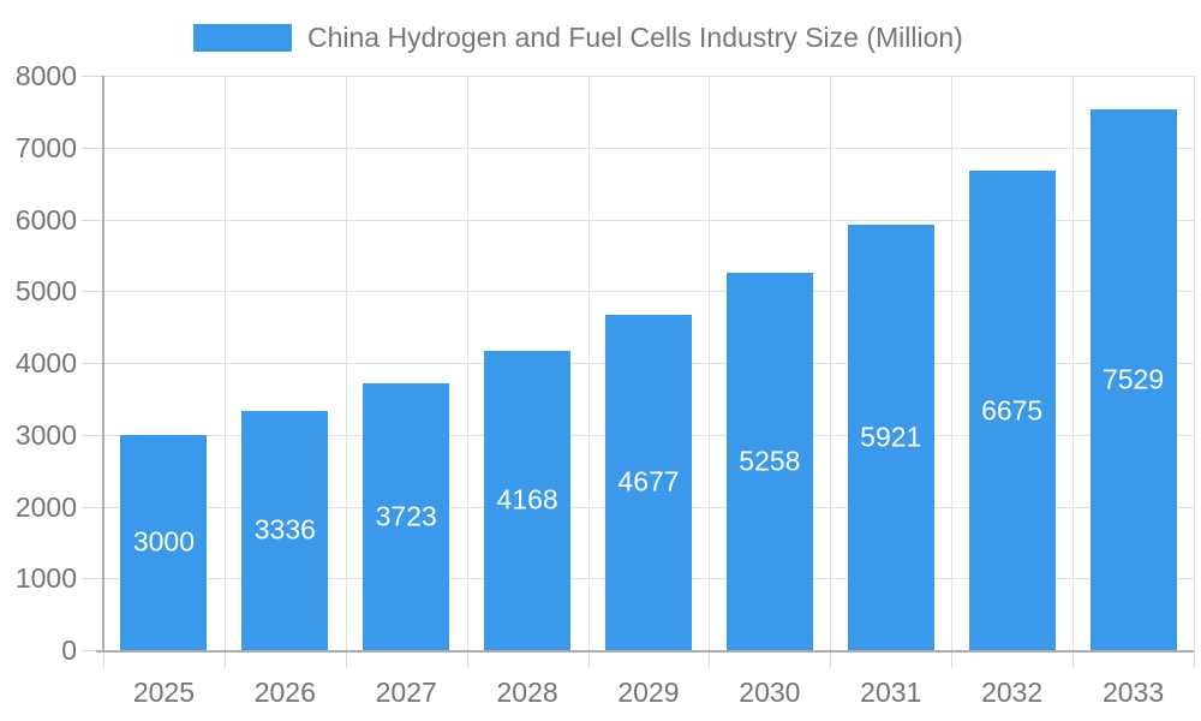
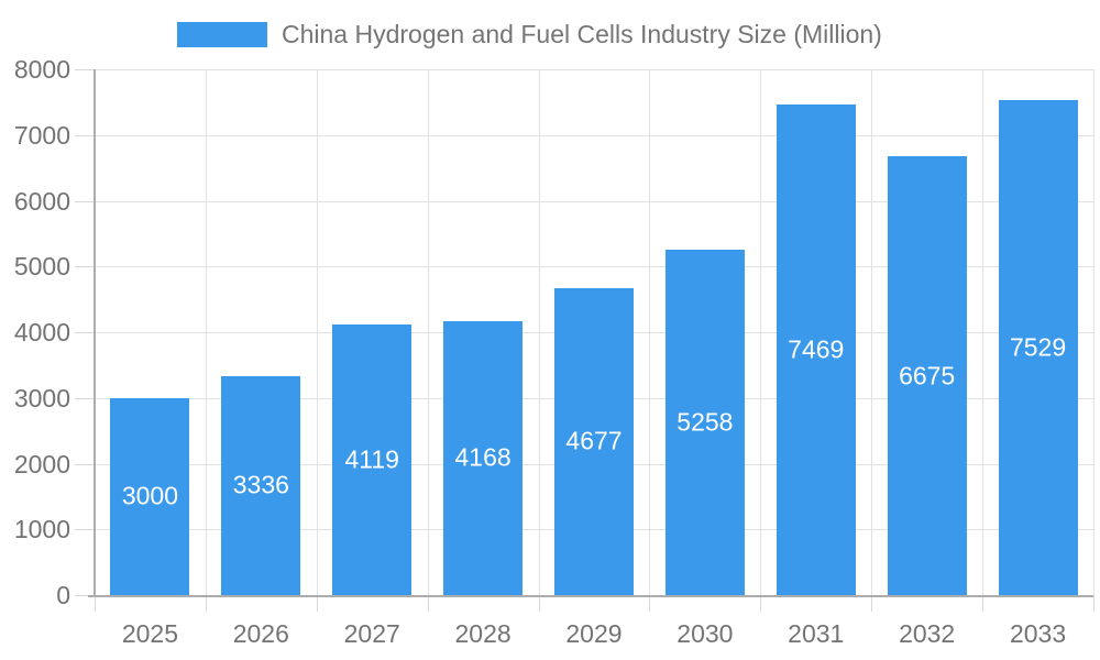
2027: 3723 -> 4119
2031: 5921 -> 7469
